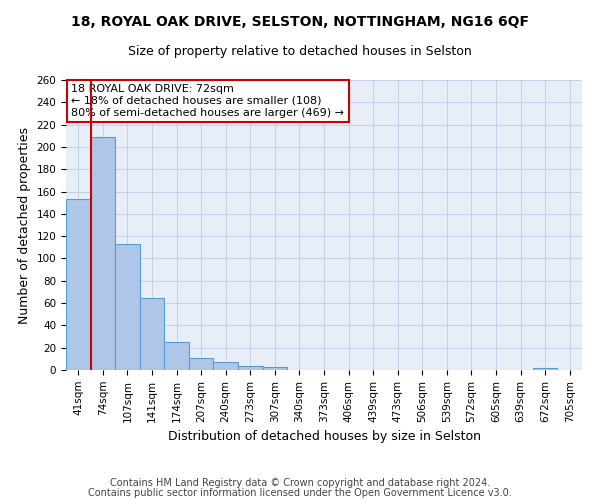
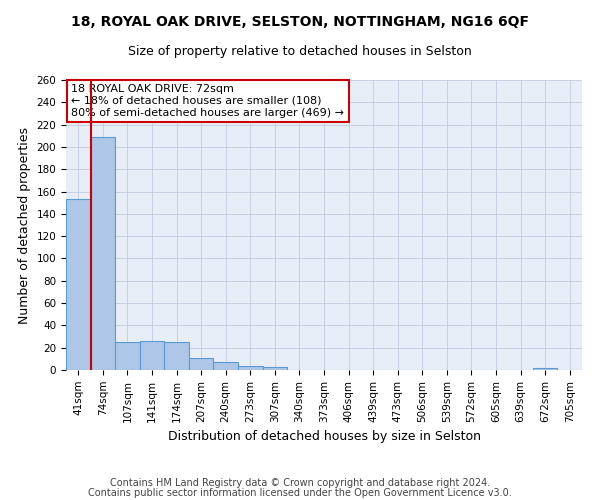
107sqm: 113 -> 25
141sqm: 65 -> 26
